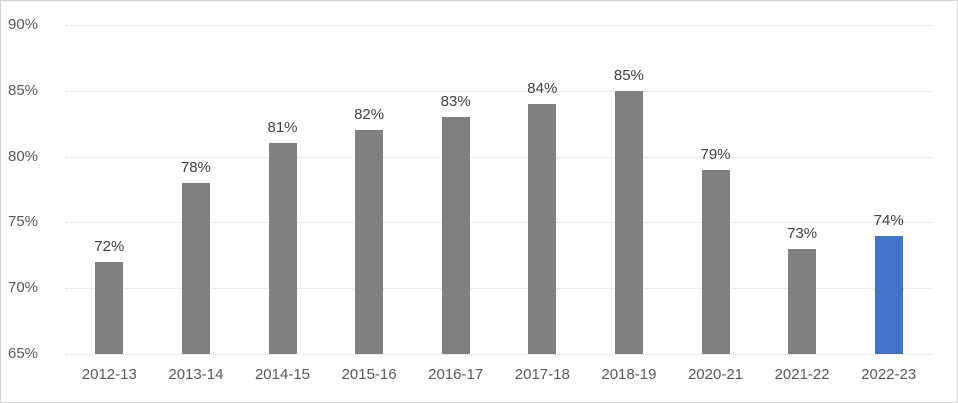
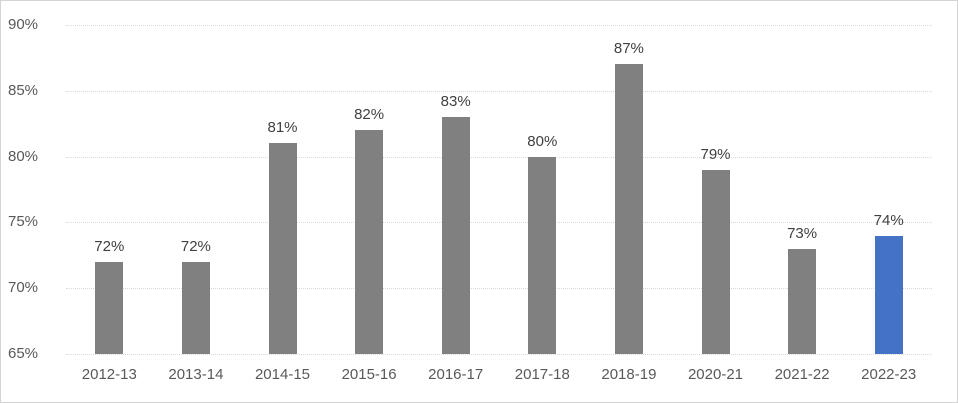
2013-14: 78% -> 72%
2017-18: 84% -> 80%
2018-19: 85% -> 87%
